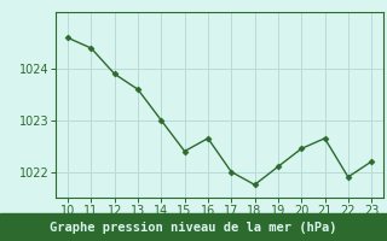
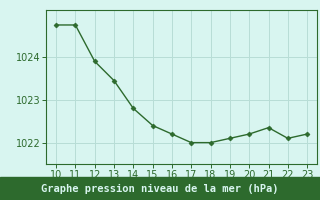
10: 1024.60 -> 1024.75
11: 1024.40 -> 1024.75
13: 1023.60 -> 1023.45
14: 1023.00 -> 1022.80
16: 1022.65 -> 1022.20
18: 1021.75 -> 1022.00
20: 1022.45 -> 1022.20
21: 1022.65 -> 1022.35
22: 1021.90 -> 1022.10
